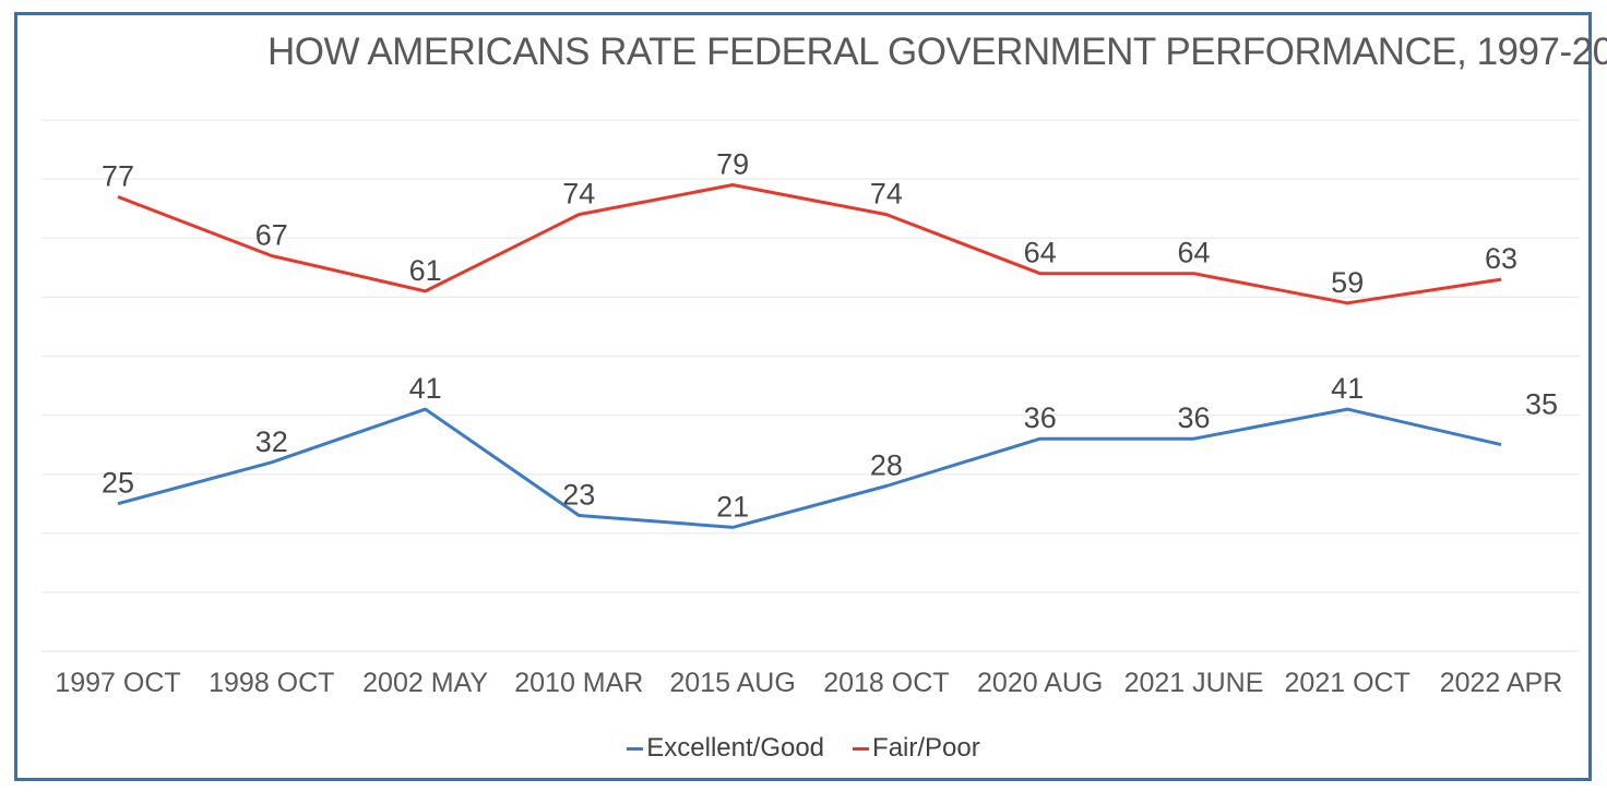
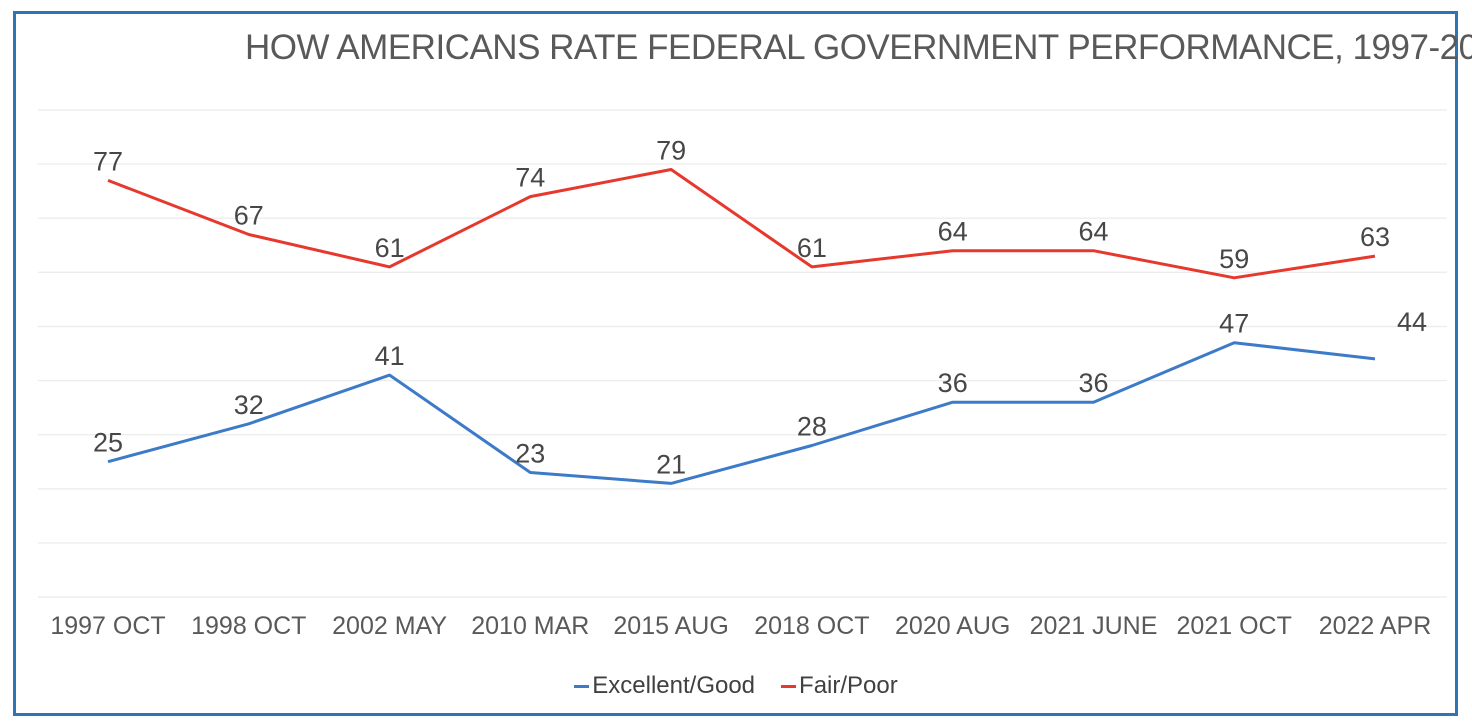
Fair/Poor/2018 OCT: 74 -> 61
Excellent/Good/2021 OCT: 41 -> 47
Excellent/Good/2022 APR: 35 -> 44
